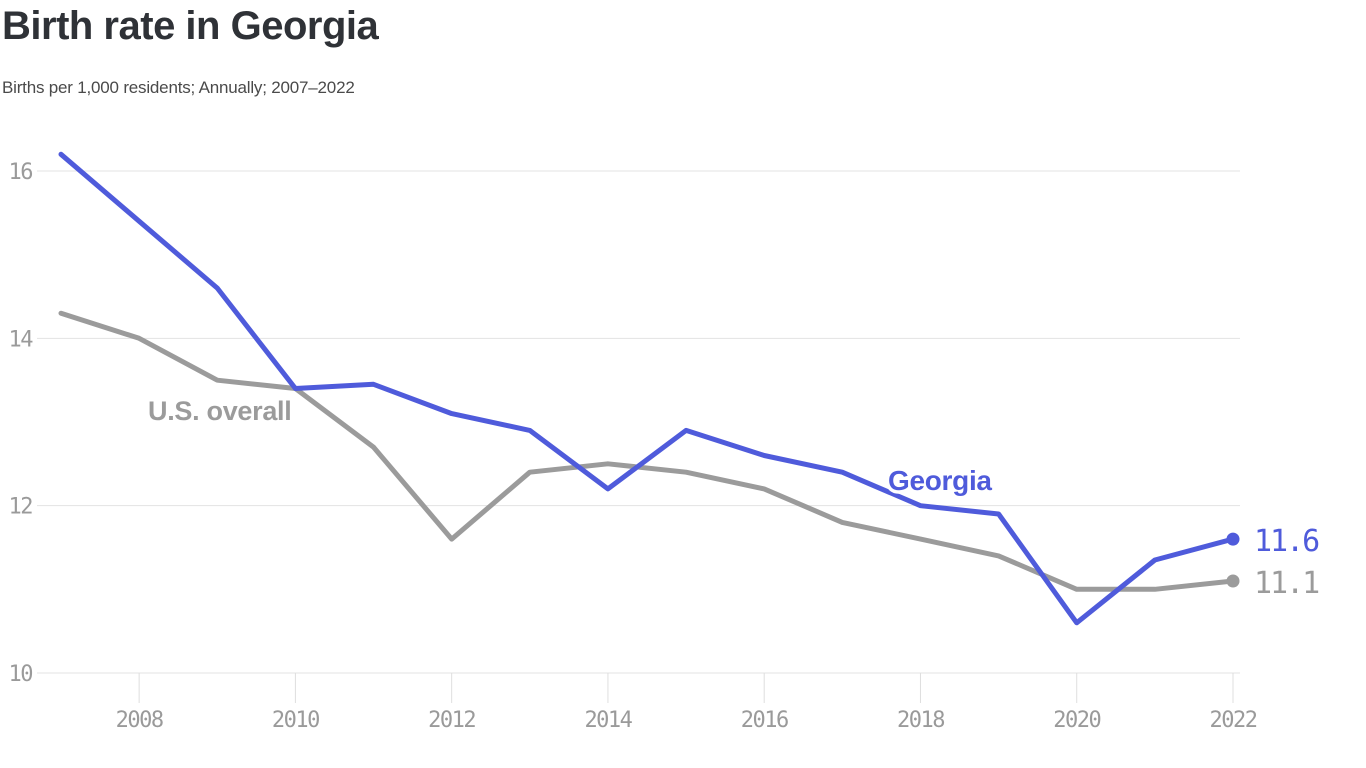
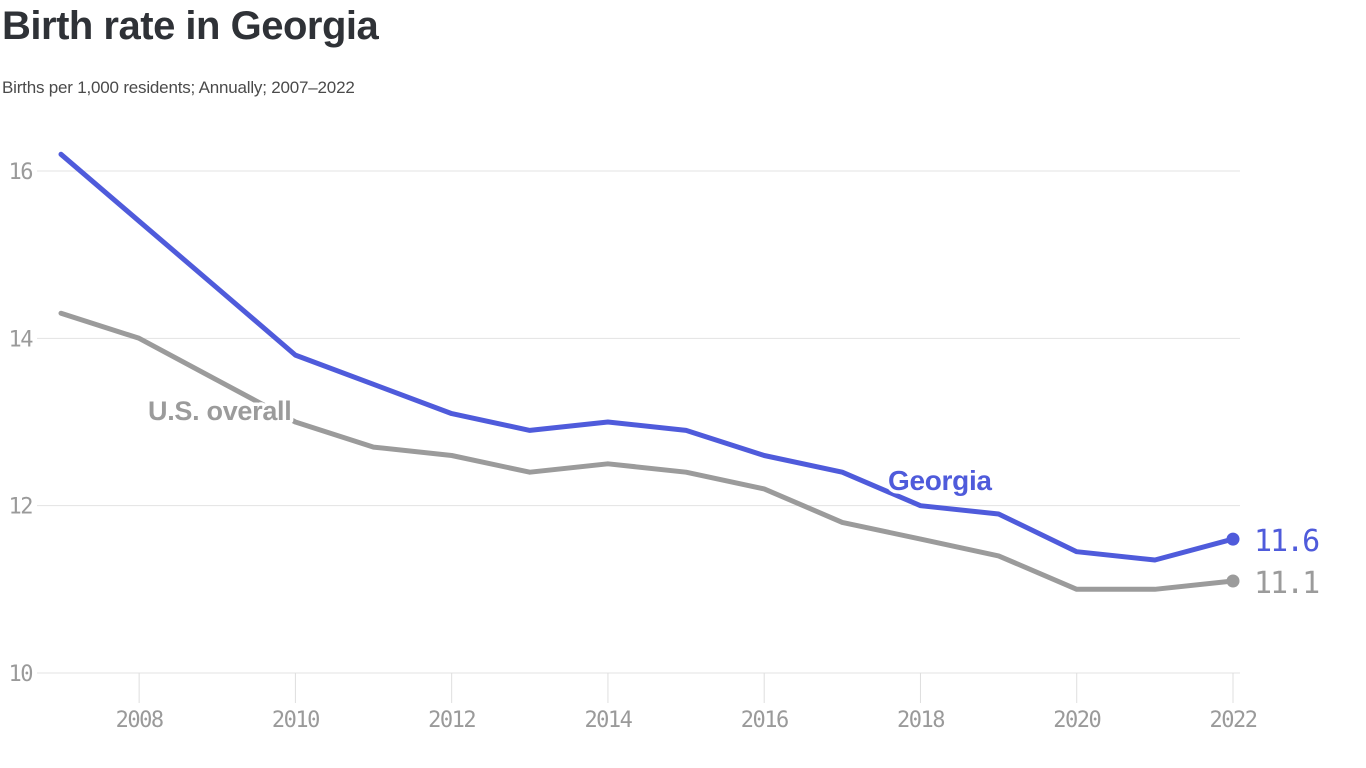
Georgia/2010: 13.4 -> 13.8
U.S. overall/2010: 13.4 -> 13.0
U.S. overall/2012: 11.6 -> 12.6
Georgia/2014: 12.2 -> 13.0
Georgia/2020: 10.6 -> 11.4
